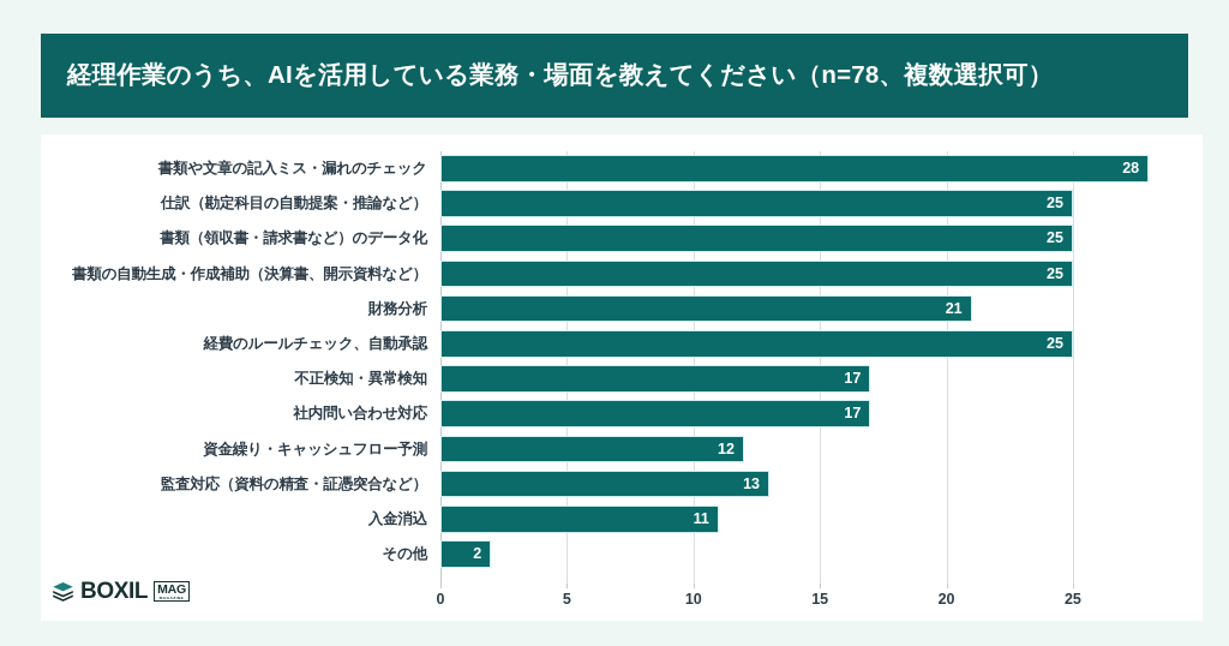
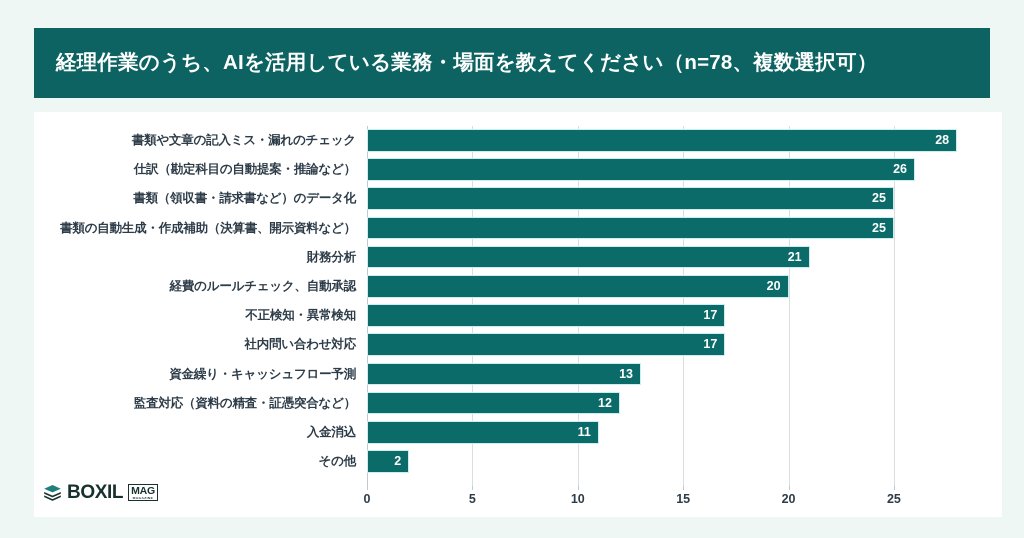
仕訳（勘定科目の自動提案・推論など）: 25 -> 26
経費のルールチェック、自動承認: 25 -> 20
資金繰り・キャッシュフロー予測: 12 -> 13
監査対応（資料の精査・証憑突合など）: 13 -> 12
